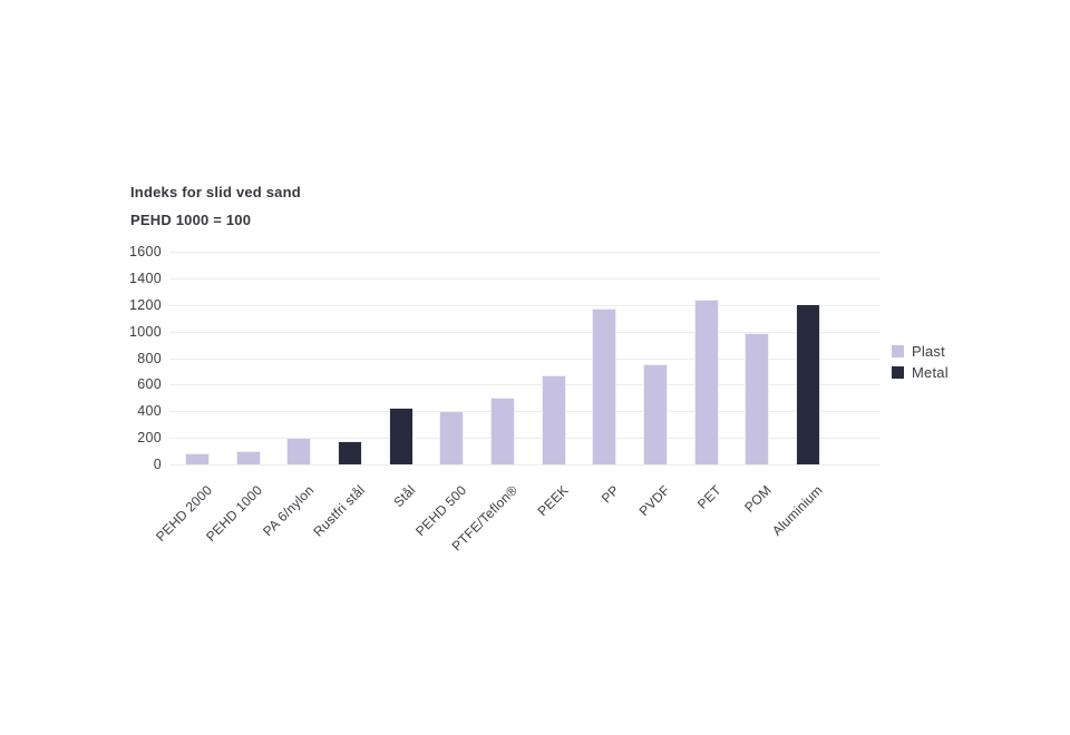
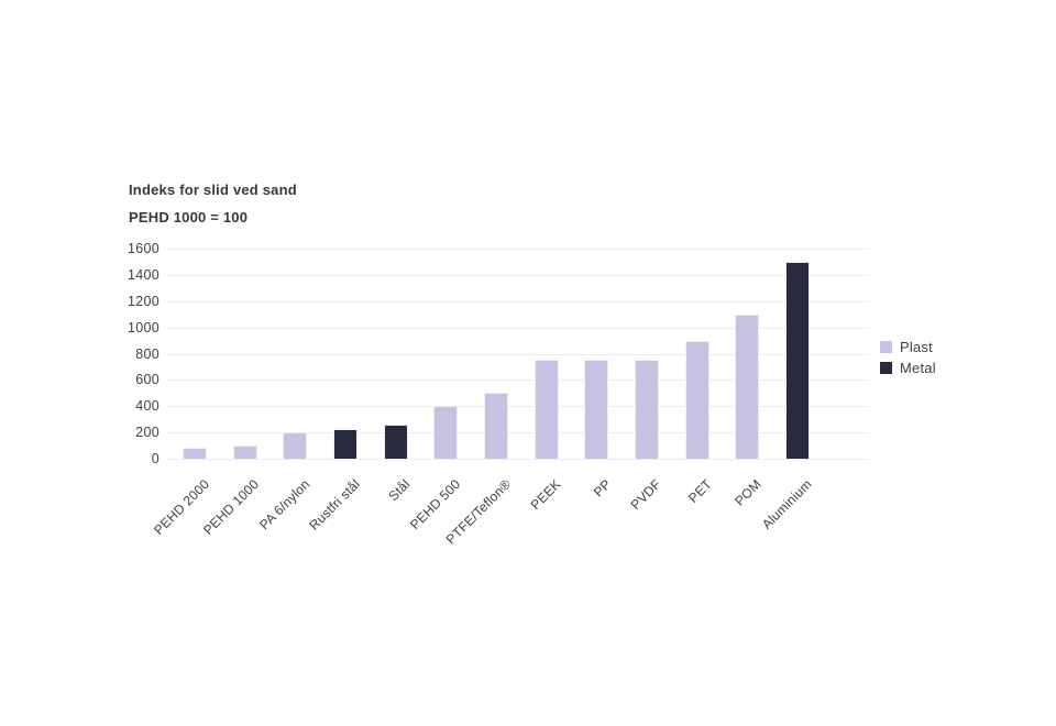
Rustfri stål: 180 -> 230
Stål: 430 -> 260
PEEK: 670 -> 750
PP: 1170 -> 750
PET: 1240 -> 900
POM: 990 -> 1100
Aluminium: 1210 -> 1500
